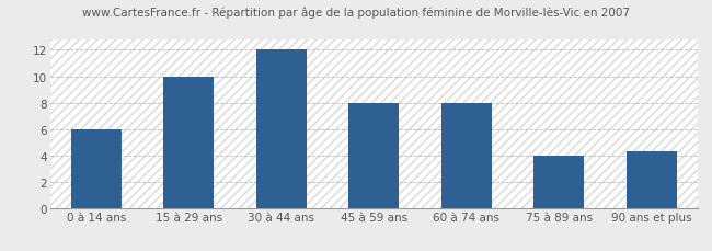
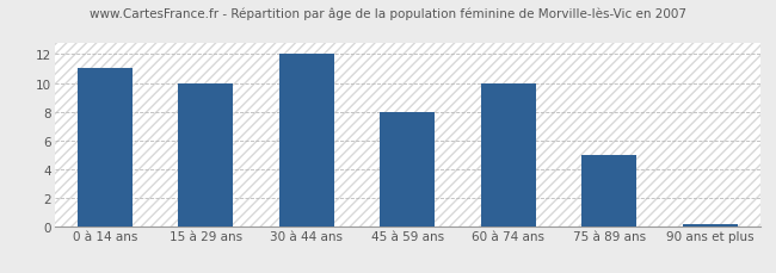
0 à 14 ans: 6.0 -> 11.0
60 à 74 ans: 8.0 -> 10.0
75 à 89 ans: 4.0 -> 5.0
90 ans et plus: 4.3 -> 0.1
